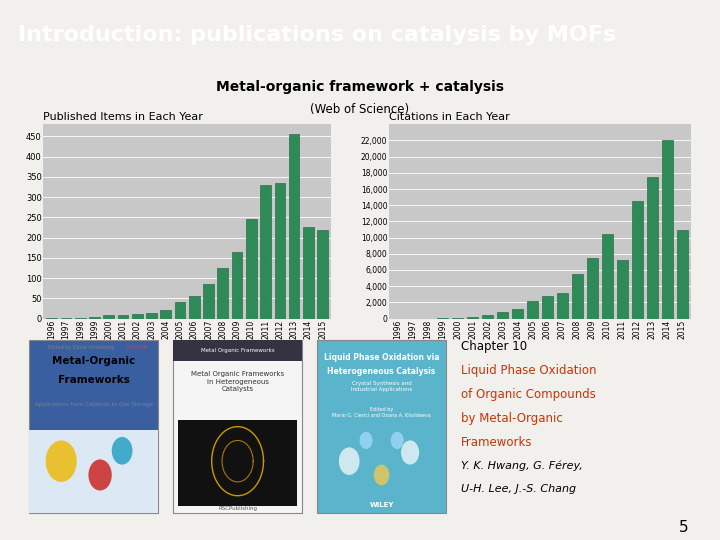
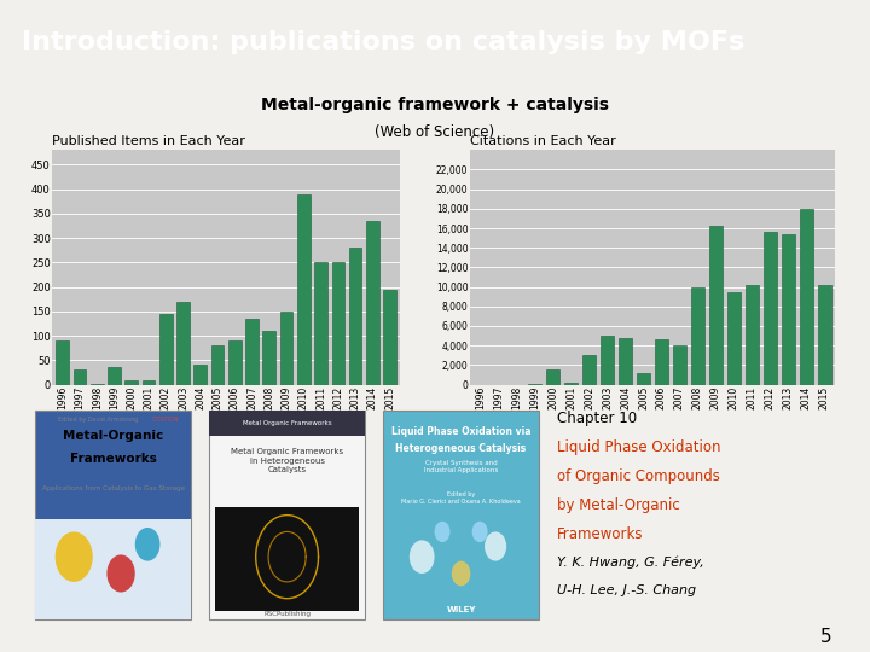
Published Items in Each Year/1996: 1 -> 90
Published Items in Each Year/1997: 1 -> 30
Published Items in Each Year/1999: 3 -> 35
Published Items in Each Year/2002: 12 -> 145
Published Items in Each Year/2003: 15 -> 170
Published Items in Each Year/2004: 22 -> 40
Published Items in Each Year/2005: 40 -> 80
Published Items in Each Year/2006: 55 -> 90
Published Items in Each Year/2007: 85 -> 135
Published Items in Each Year/2008: 125 -> 110
Published Items in Each Year/2009: 165 -> 150
Published Items in Each Year/2010: 245 -> 390
Published Items in Each Year/2011: 330 -> 250
Published Items in Each Year/2012: 335 -> 250
Published Items in Each Year/2013: 455 -> 280
Published Items in Each Year/2014: 225 -> 335
Published Items in Each Year/2015: 220 -> 195
Citations in Each Year/2000: 100 -> 1,600
Citations in Each Year/2002: 400 -> 3,000
Citations in Each Year/2003: 800 -> 5,000
Citations in Each Year/2004: 1,200 -> 4,800
Citations in Each Year/2005: 2,200 -> 1,200
Citations in Each Year/2006: 2,800 -> 4,600
Citations in Each Year/2007: 3,200 -> 4,000
Citations in Each Year/2008: 5,500 -> 10,000
Citations in Each Year/2009: 7,500 -> 16,200
Citations in Each Year/2010: 10,500 -> 9,400
Citations in Each Year/2011: 7,200 -> 10,200
Citations in Each Year/2012: 14,500 -> 15,600
Citations in Each Year/2013: 17,500 -> 15,400
Citations in Each Year/2014: 22,000 -> 18,000
Citations in Each Year/2015: 11,000 -> 10,200
